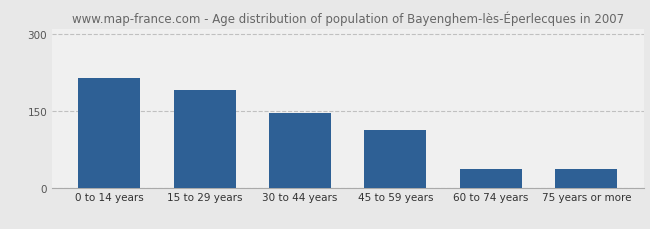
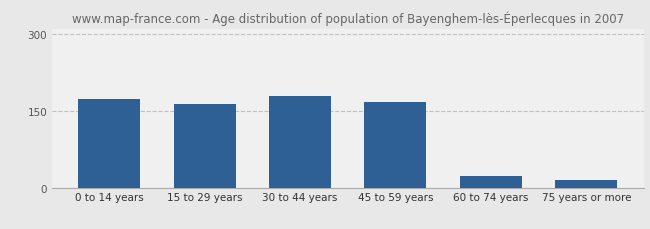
0 to 14 years: 214 -> 173
15 to 29 years: 190 -> 163
30 to 44 years: 146 -> 178
45 to 59 years: 112 -> 168
60 to 74 years: 36 -> 22
75 years or more: 36 -> 14
